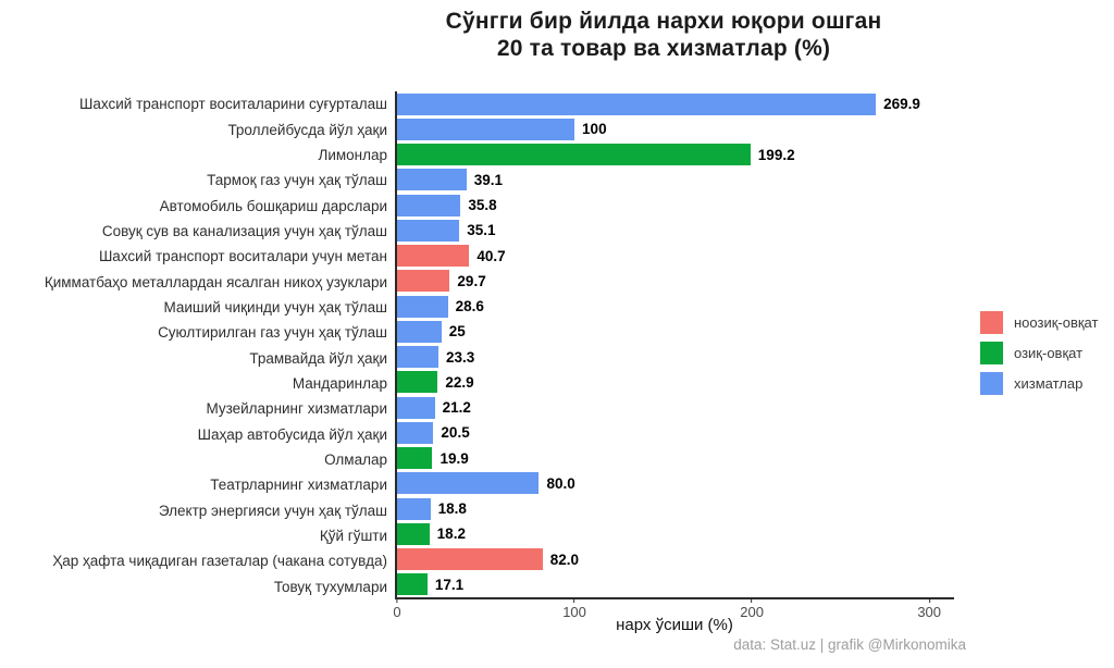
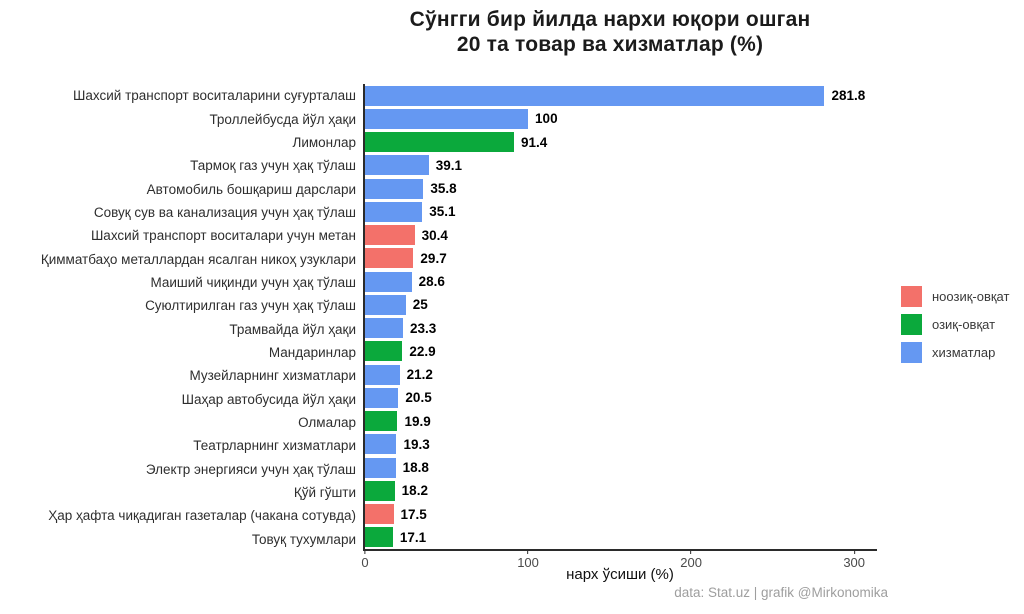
Шахсий транспорт воситаларини суғурталаш: 269.9 -> 281.8
Лимонлар: 199.2 -> 91.4
Шахсий транспорт воситалари учун метан: 40.7 -> 30.4
Театрларнинг хизматлари: 80.0 -> 19.3
Ҳар ҳафта чиқадиган газеталар (чакана сотувда): 82.0 -> 17.5
